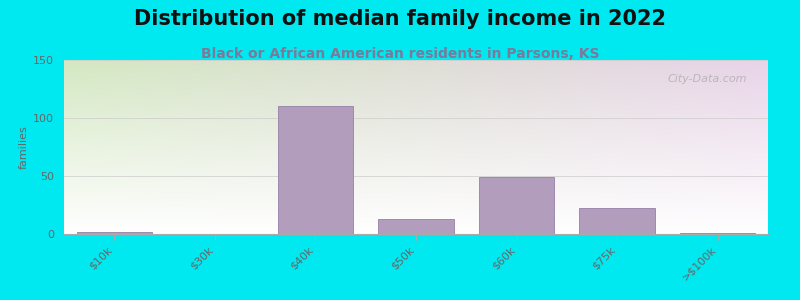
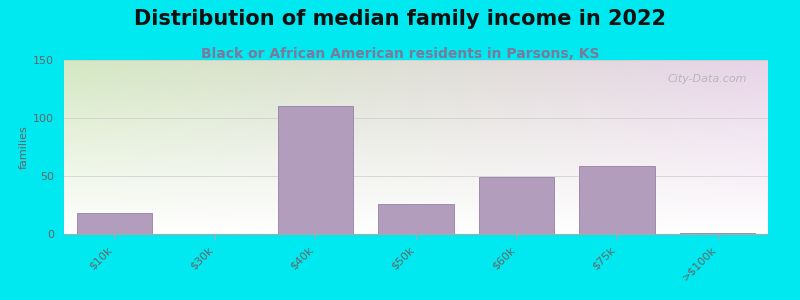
$10k: 2 -> 18
$50k: 13 -> 26
$75k: 22 -> 59
